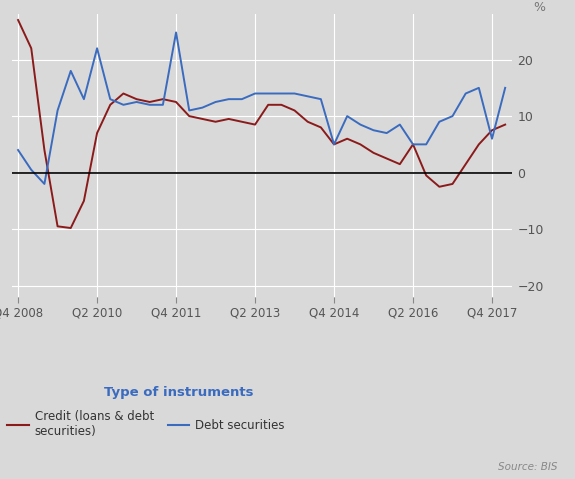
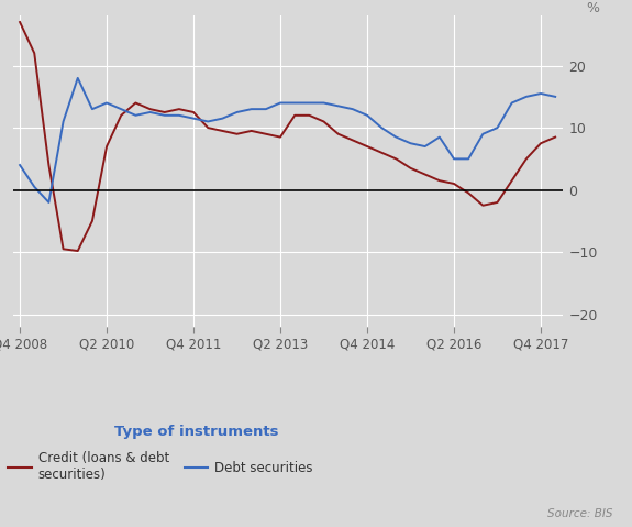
Debt securities/Q2 2010: 22.0 -> 14.0
Debt securities/Q4 2011: 24.8 -> 11.5
Credit (loans & debt securities)/Q4 2014: 5.0 -> 7.0
Debt securities/Q4 2014: 5.0 -> 12.0
Credit (loans & debt securities)/Q2 2016: 5.0 -> 1.0
Debt securities/Q4 2017: 6.0 -> 15.5
